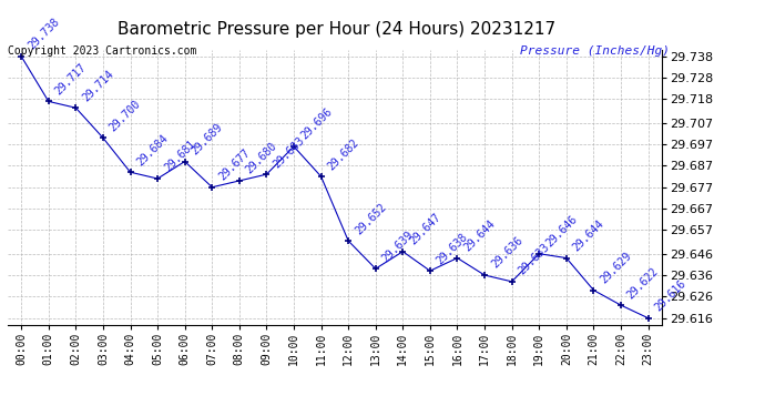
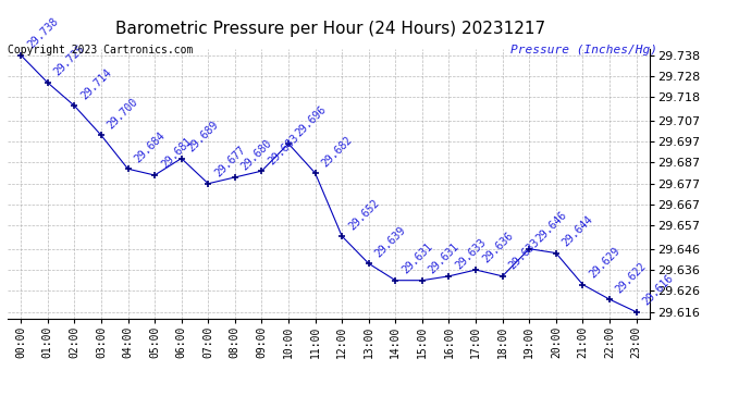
01:00: 29.717 -> 29.725
14:00: 29.647 -> 29.631
15:00: 29.638 -> 29.631
16:00: 29.644 -> 29.633
